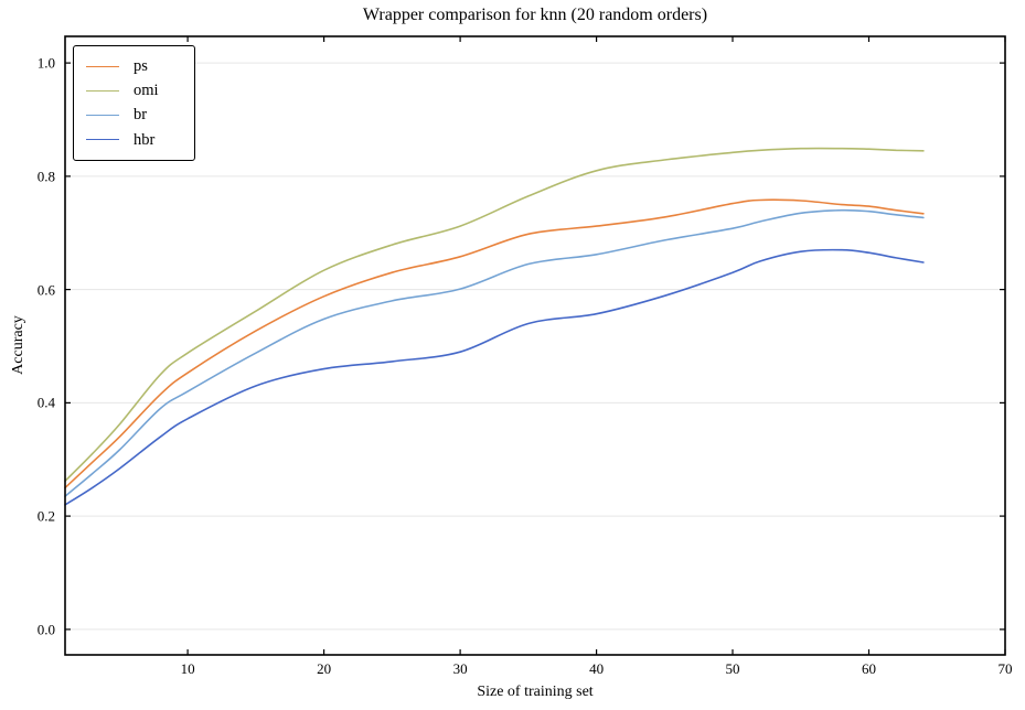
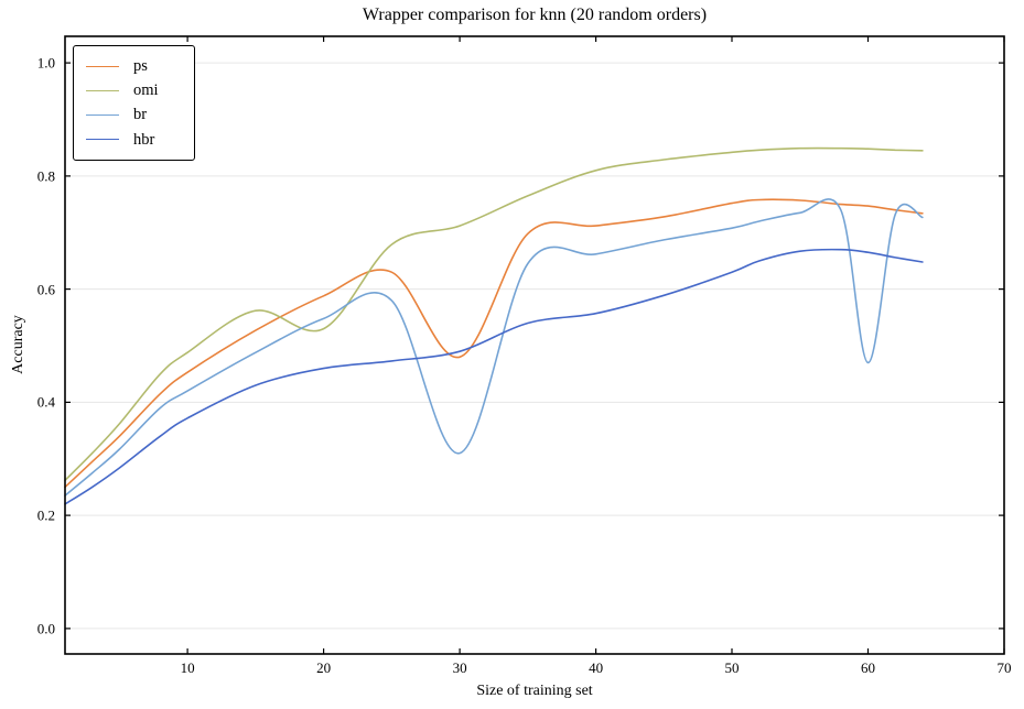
omi/20: 0.63 -> 0.53
ps/30: 0.66 -> 0.48
br/30: 0.60 -> 0.31
br/60: 0.74 -> 0.47
